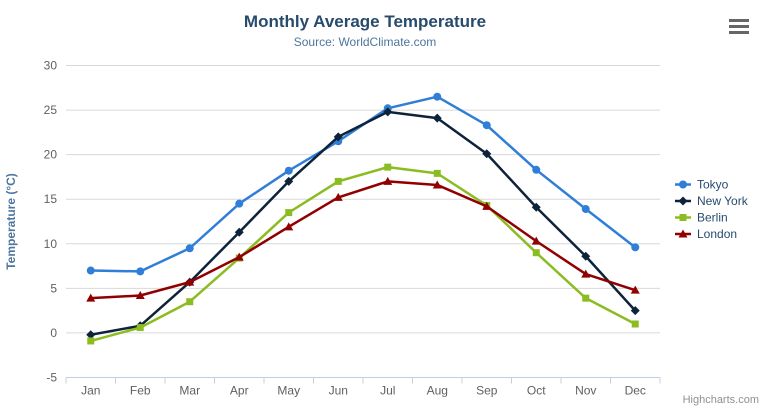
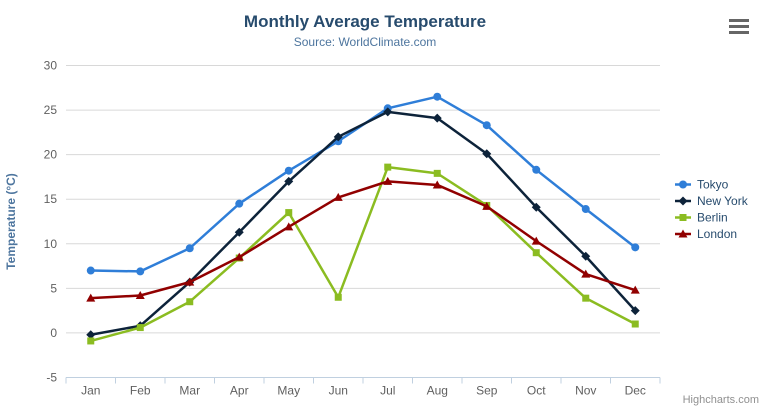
Berlin/Jun: 17 -> 4
